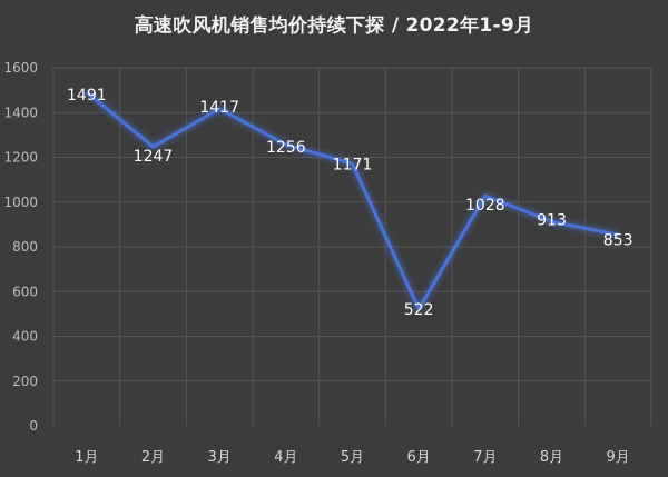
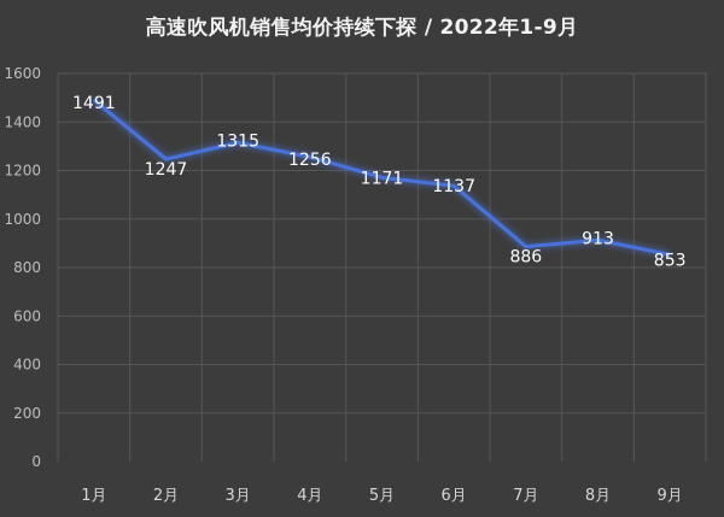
3月: 1417 -> 1315
6月: 522 -> 1137
7月: 1028 -> 886
